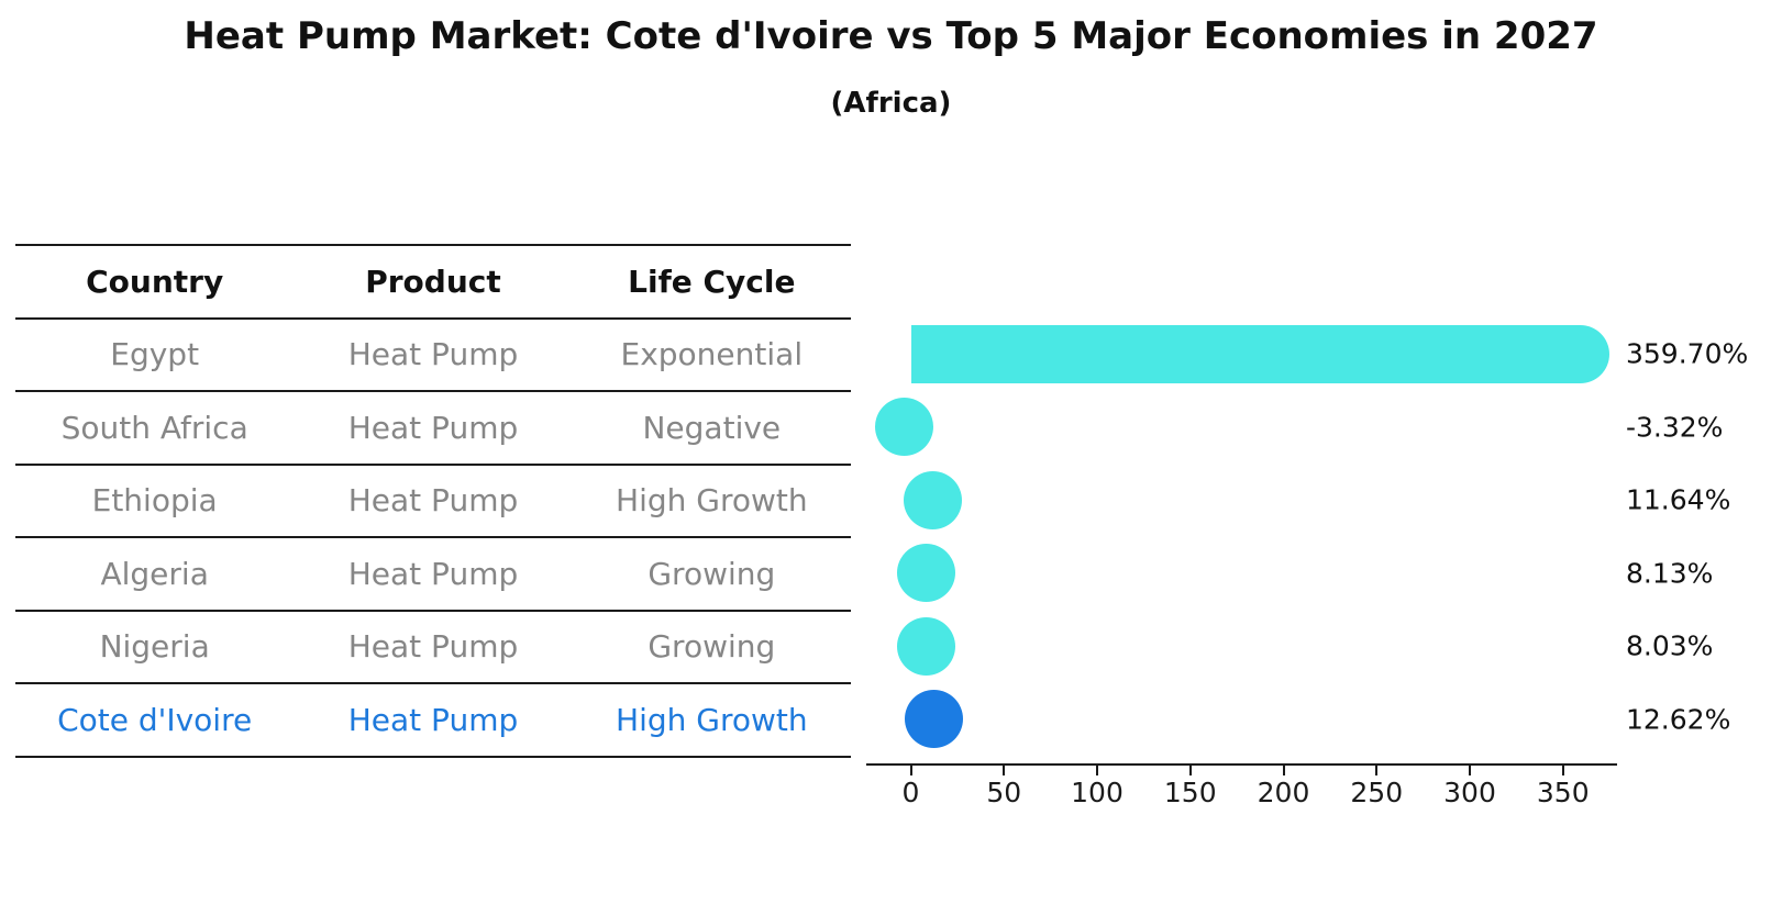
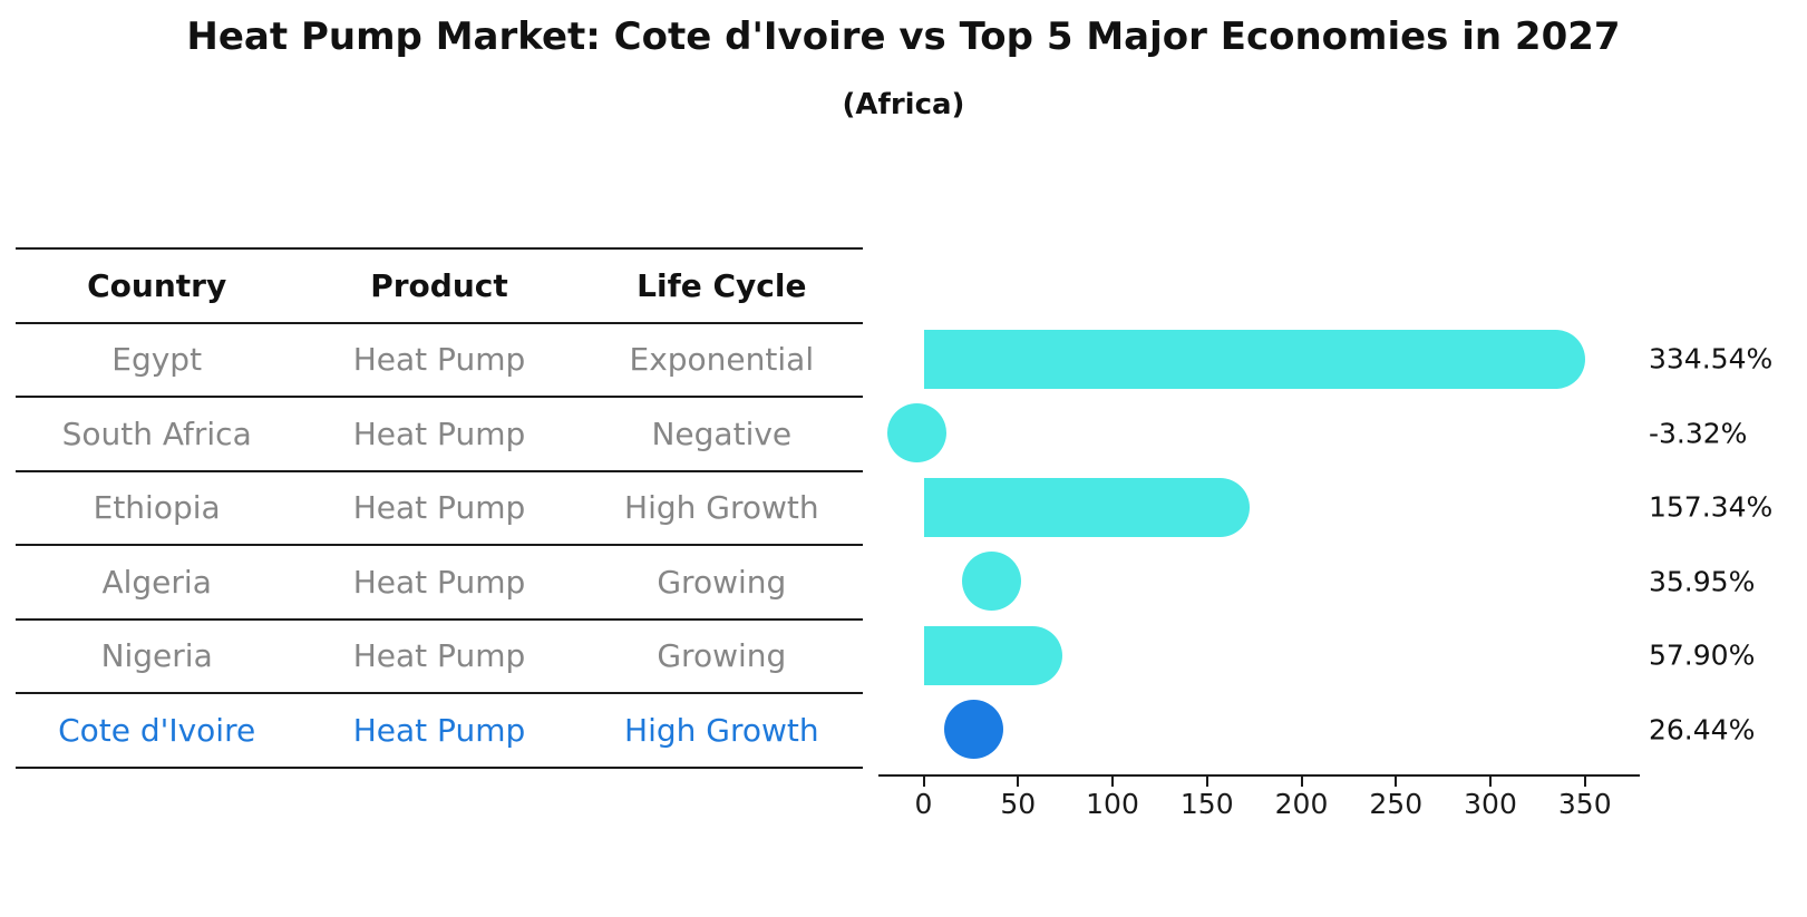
Egypt: 359.70% -> 334.54%
Ethiopia: 11.64% -> 157.34%
Algeria: 8.13% -> 35.95%
Nigeria: 8.03% -> 57.90%
Cote d'Ivoire: 12.62% -> 26.44%
